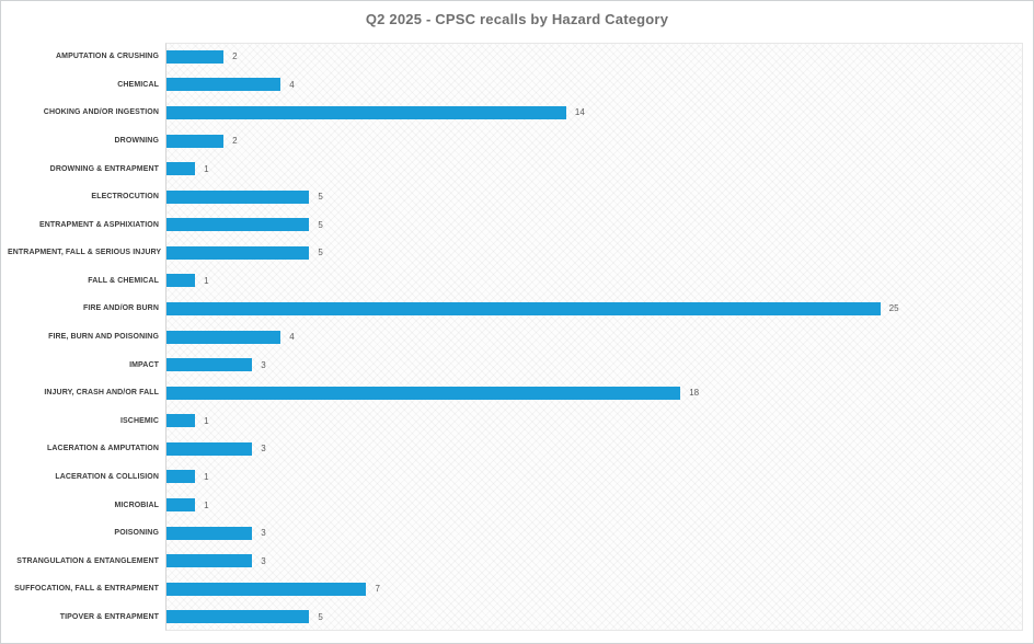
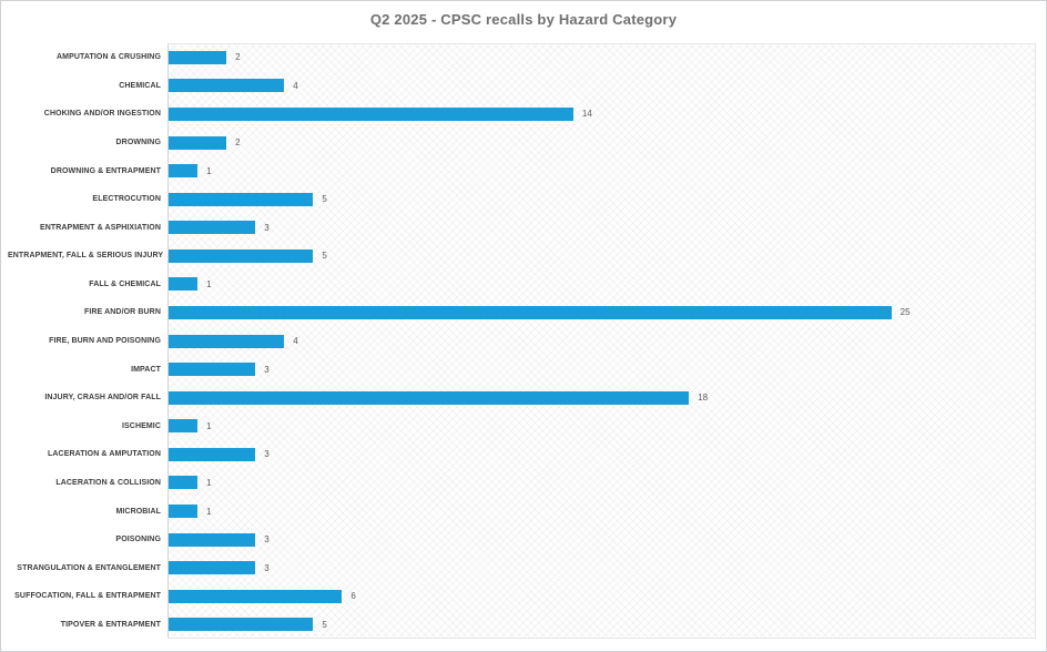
ENTRAPMENT & ASPHIXIATION: 5 -> 3
SUFFOCATION, FALL & ENTRAPMENT: 7 -> 6
